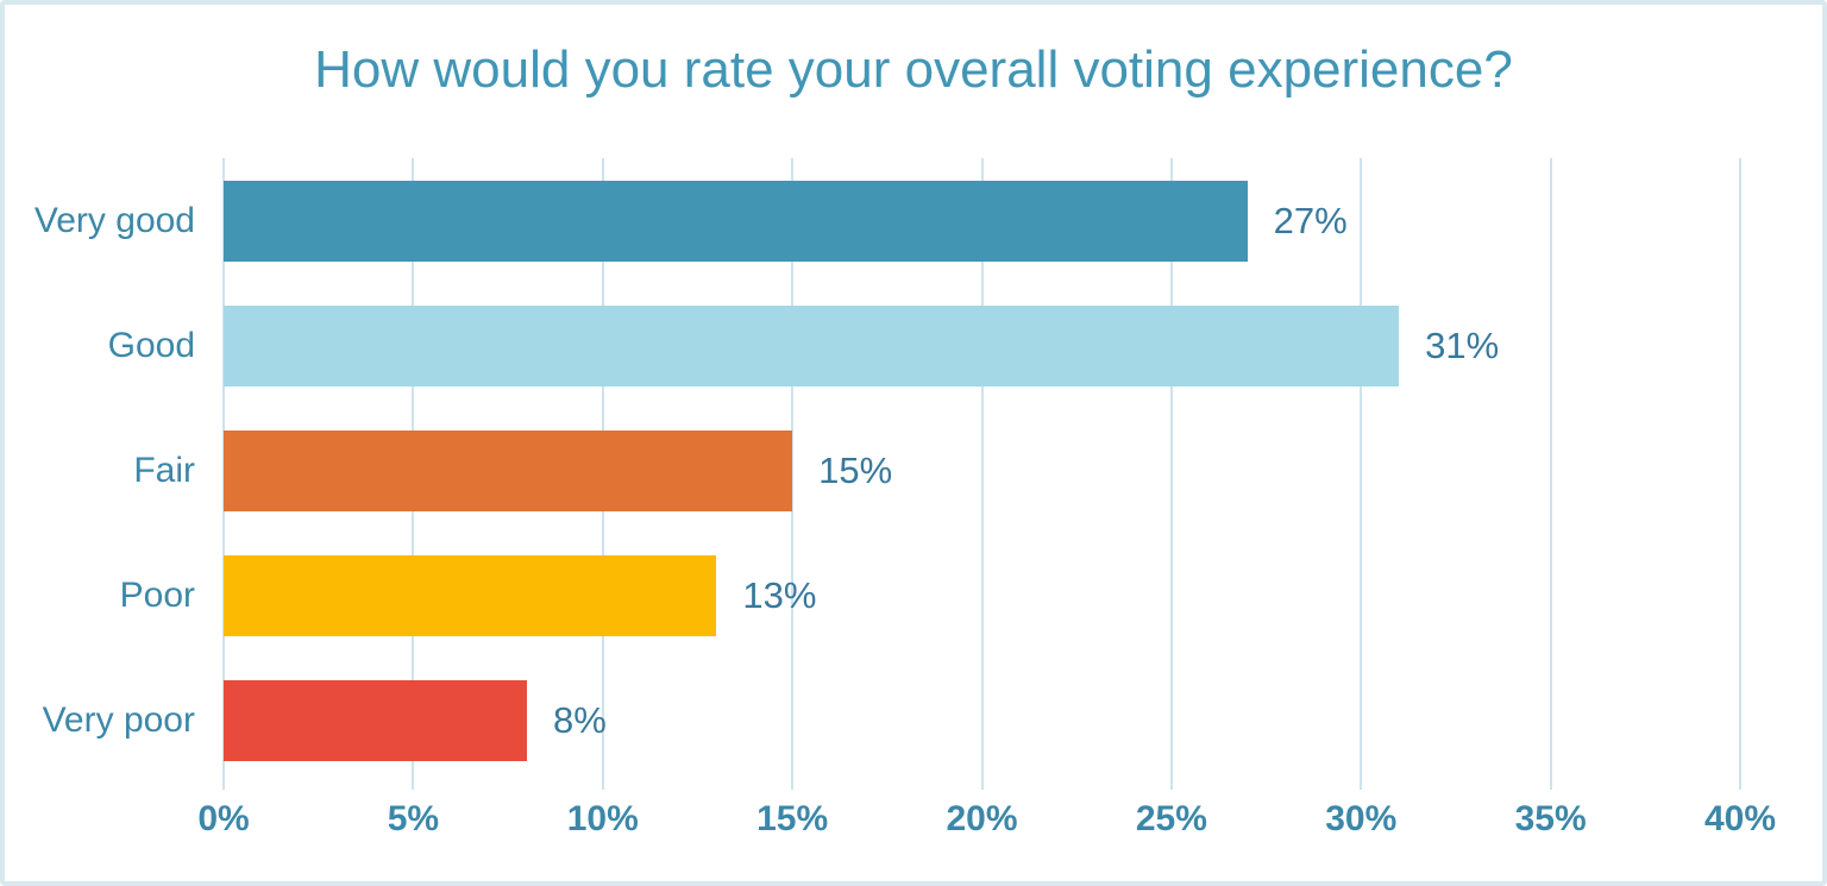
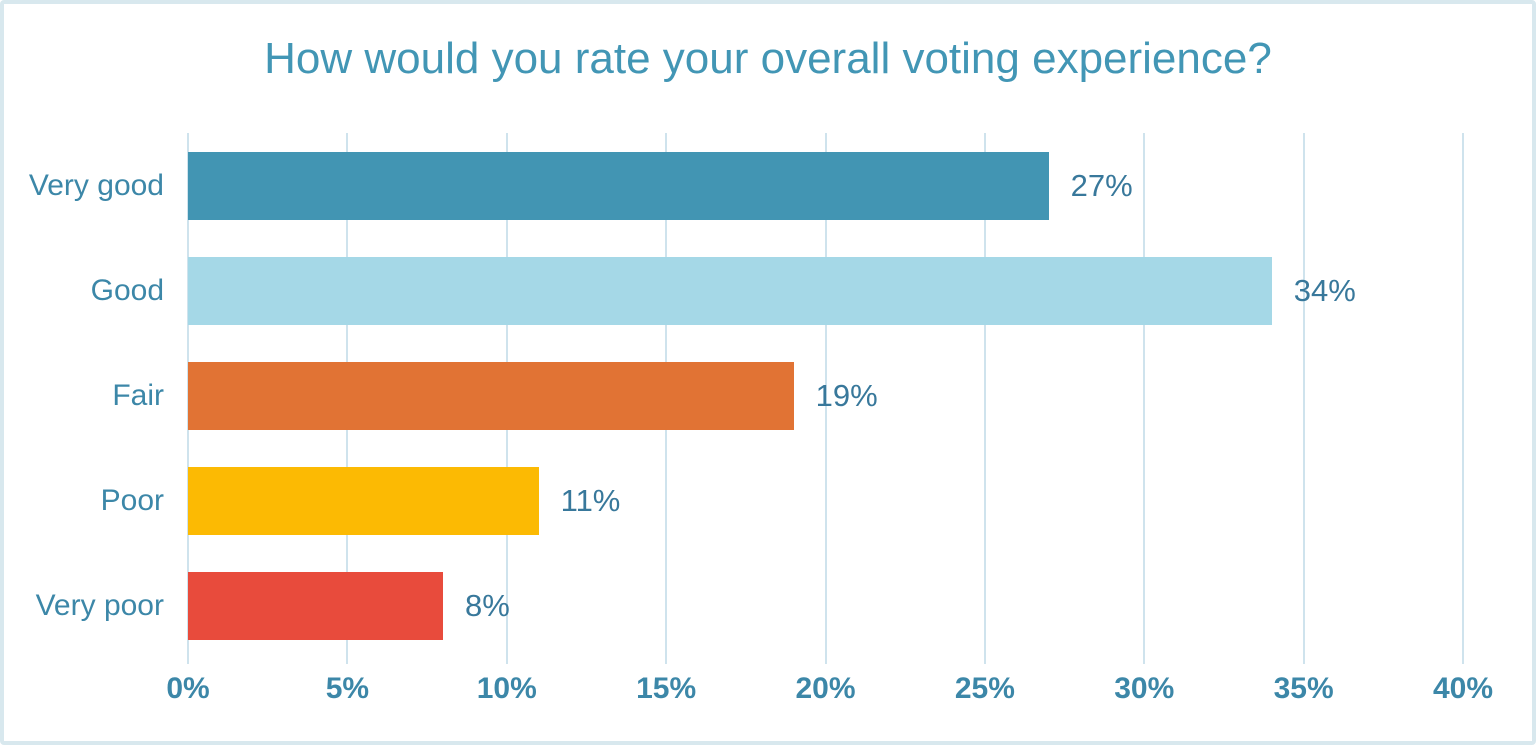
Good: 31% -> 34%
Fair: 15% -> 19%
Poor: 13% -> 11%
